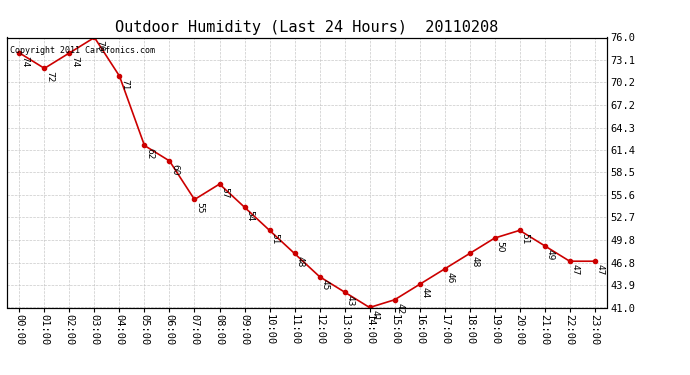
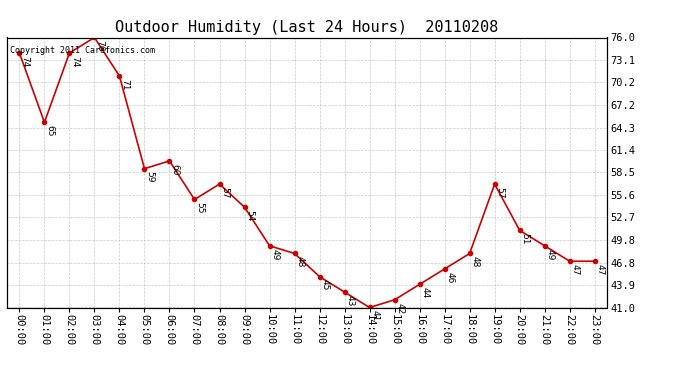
01:00: 72 -> 65
05:00: 62 -> 59
10:00: 51 -> 49
19:00: 50 -> 57
